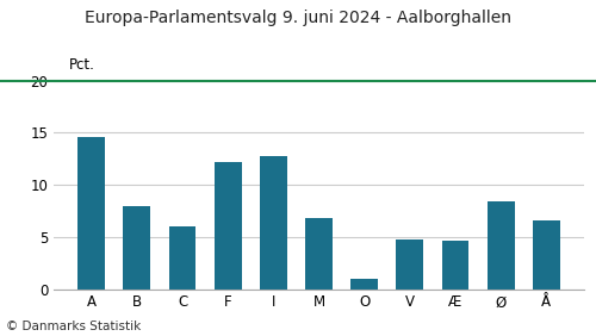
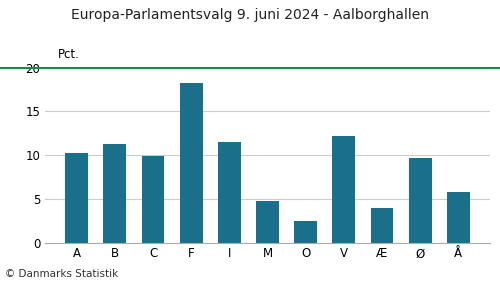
A: 14.6 -> 10.2
B: 8.0 -> 11.3
C: 6.0 -> 9.9
F: 12.2 -> 18.3
I: 12.8 -> 11.5
M: 6.8 -> 4.8
O: 1.0 -> 2.5
V: 4.8 -> 12.2
Æ: 4.6 -> 3.9
Ø: 8.4 -> 9.7
Å: 6.6 -> 5.8
